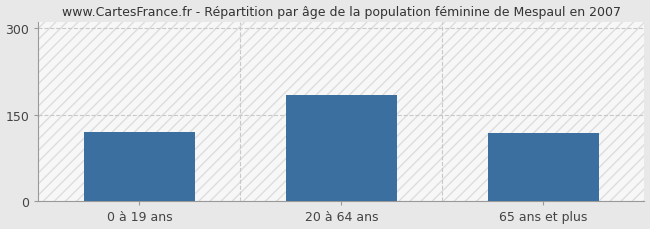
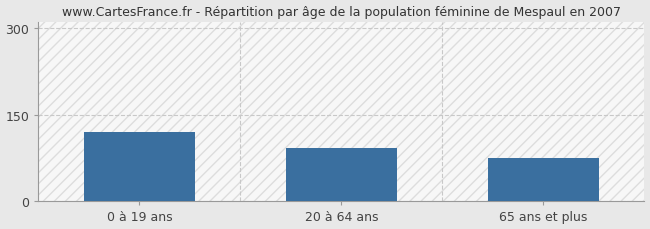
20 à 64 ans: 184 -> 92
65 ans et plus: 118 -> 76
